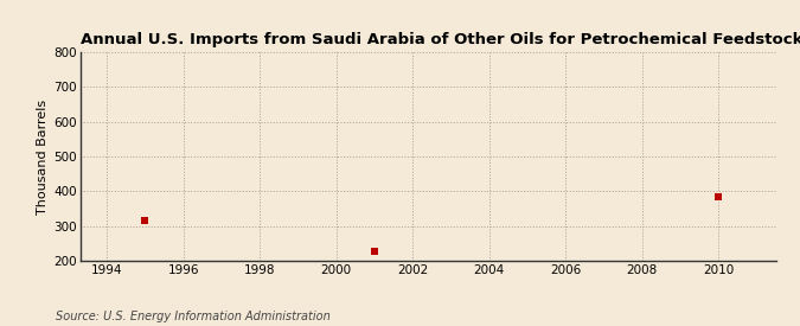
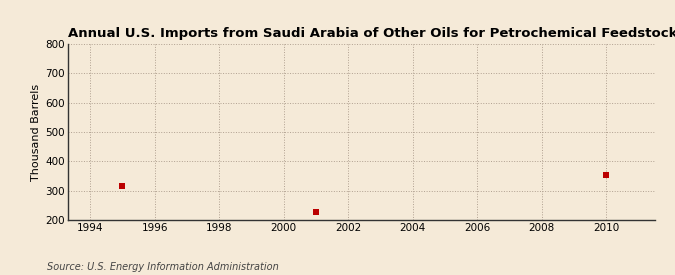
2010: 385 -> 355
